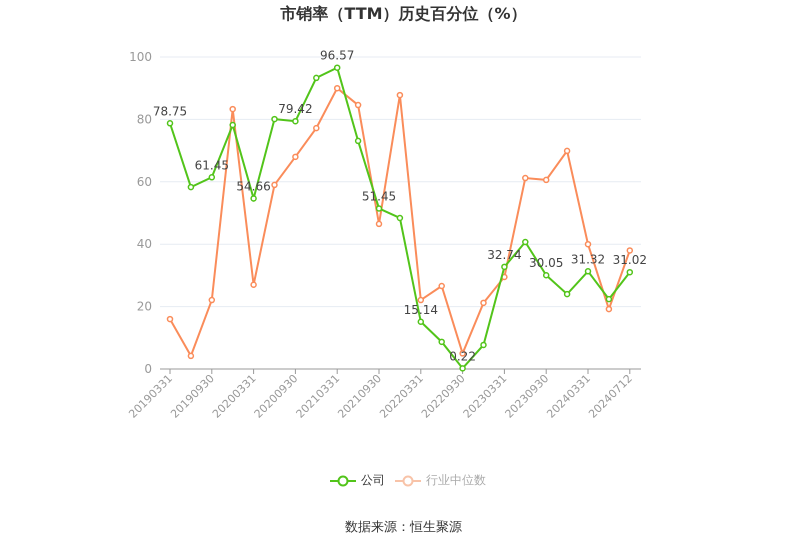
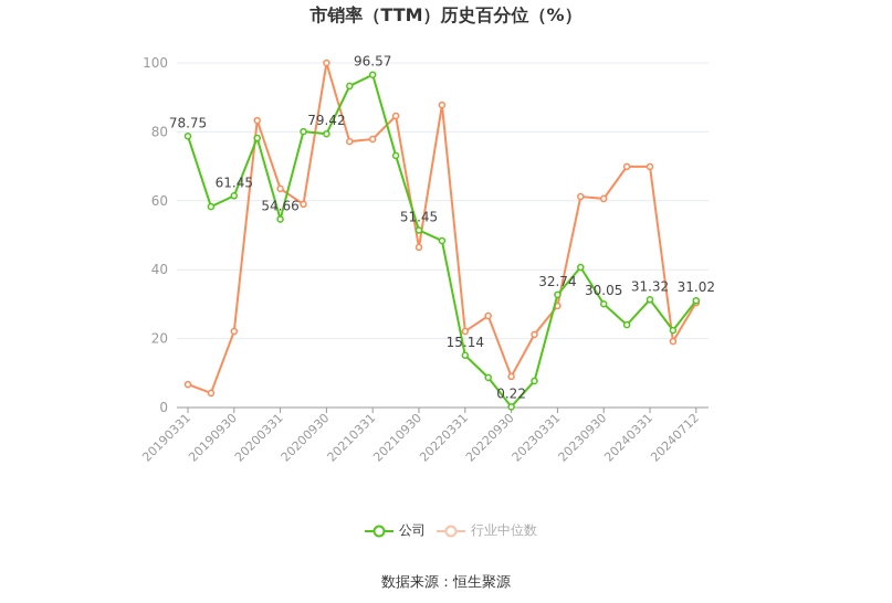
行业中位数/20190331: 16 -> 7
行业中位数/20200331: 27 -> 64
行业中位数/20200930: 68 -> 100
行业中位数/20210331: 90 -> 78
行业中位数/20220930: 5 -> 9
行业中位数/20240331: 40 -> 70
行业中位数/20240712: 38 -> 30
